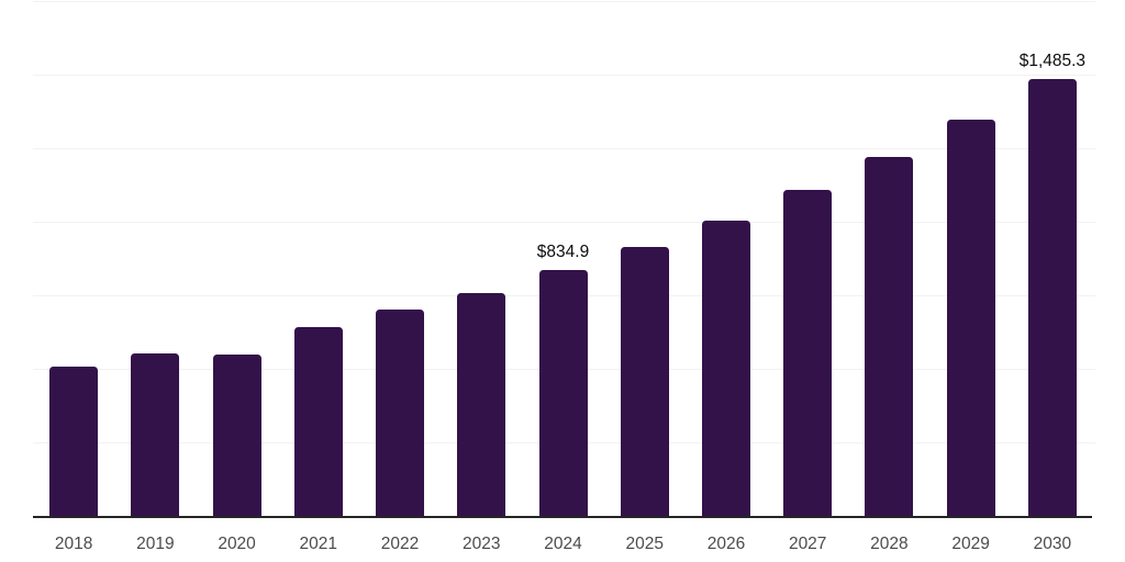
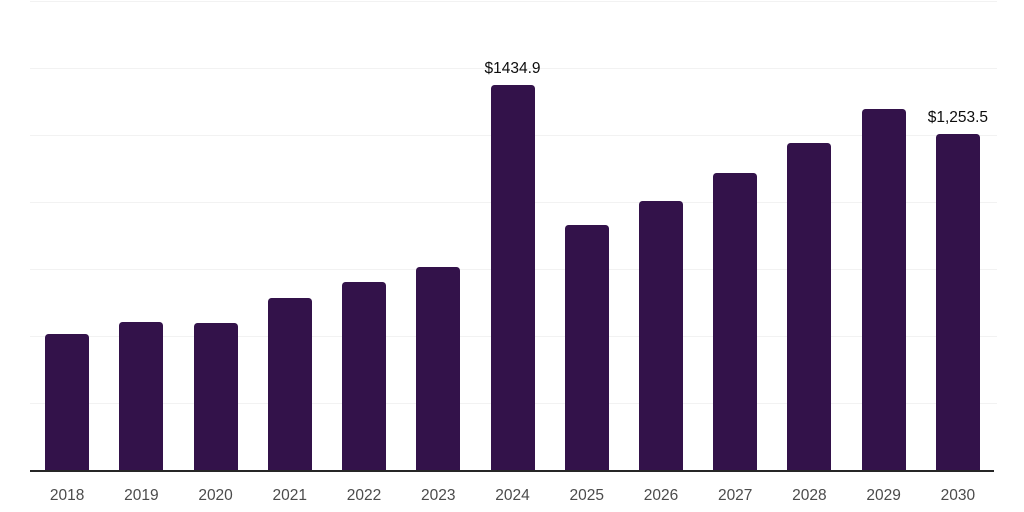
2024: $834.9 -> $1434.9
2030: $1,485.3 -> $1,253.5
